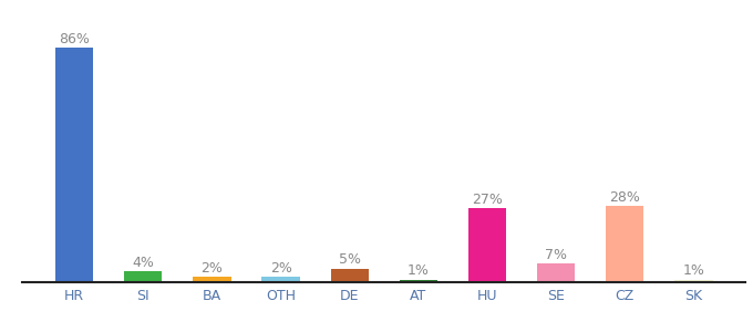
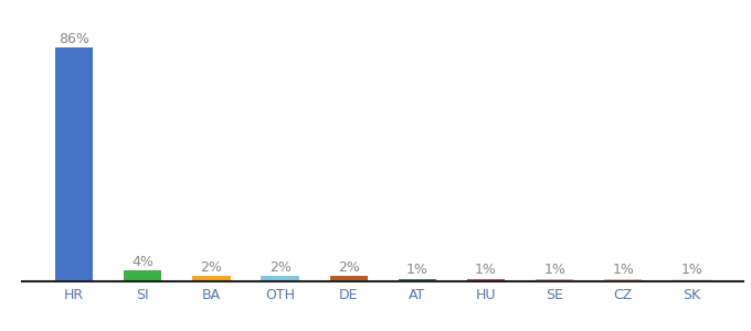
DE: 5% -> 2%
HU: 27% -> 1%
SE: 7% -> 1%
CZ: 28% -> 1%
